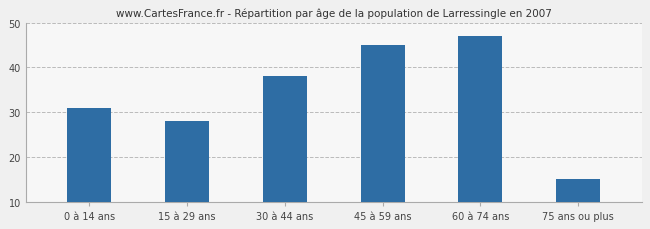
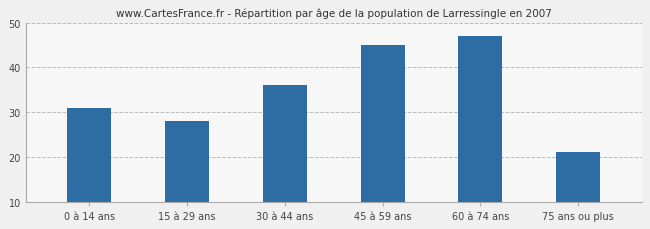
30 à 44 ans: 38 -> 36
75 ans ou plus: 15 -> 21
